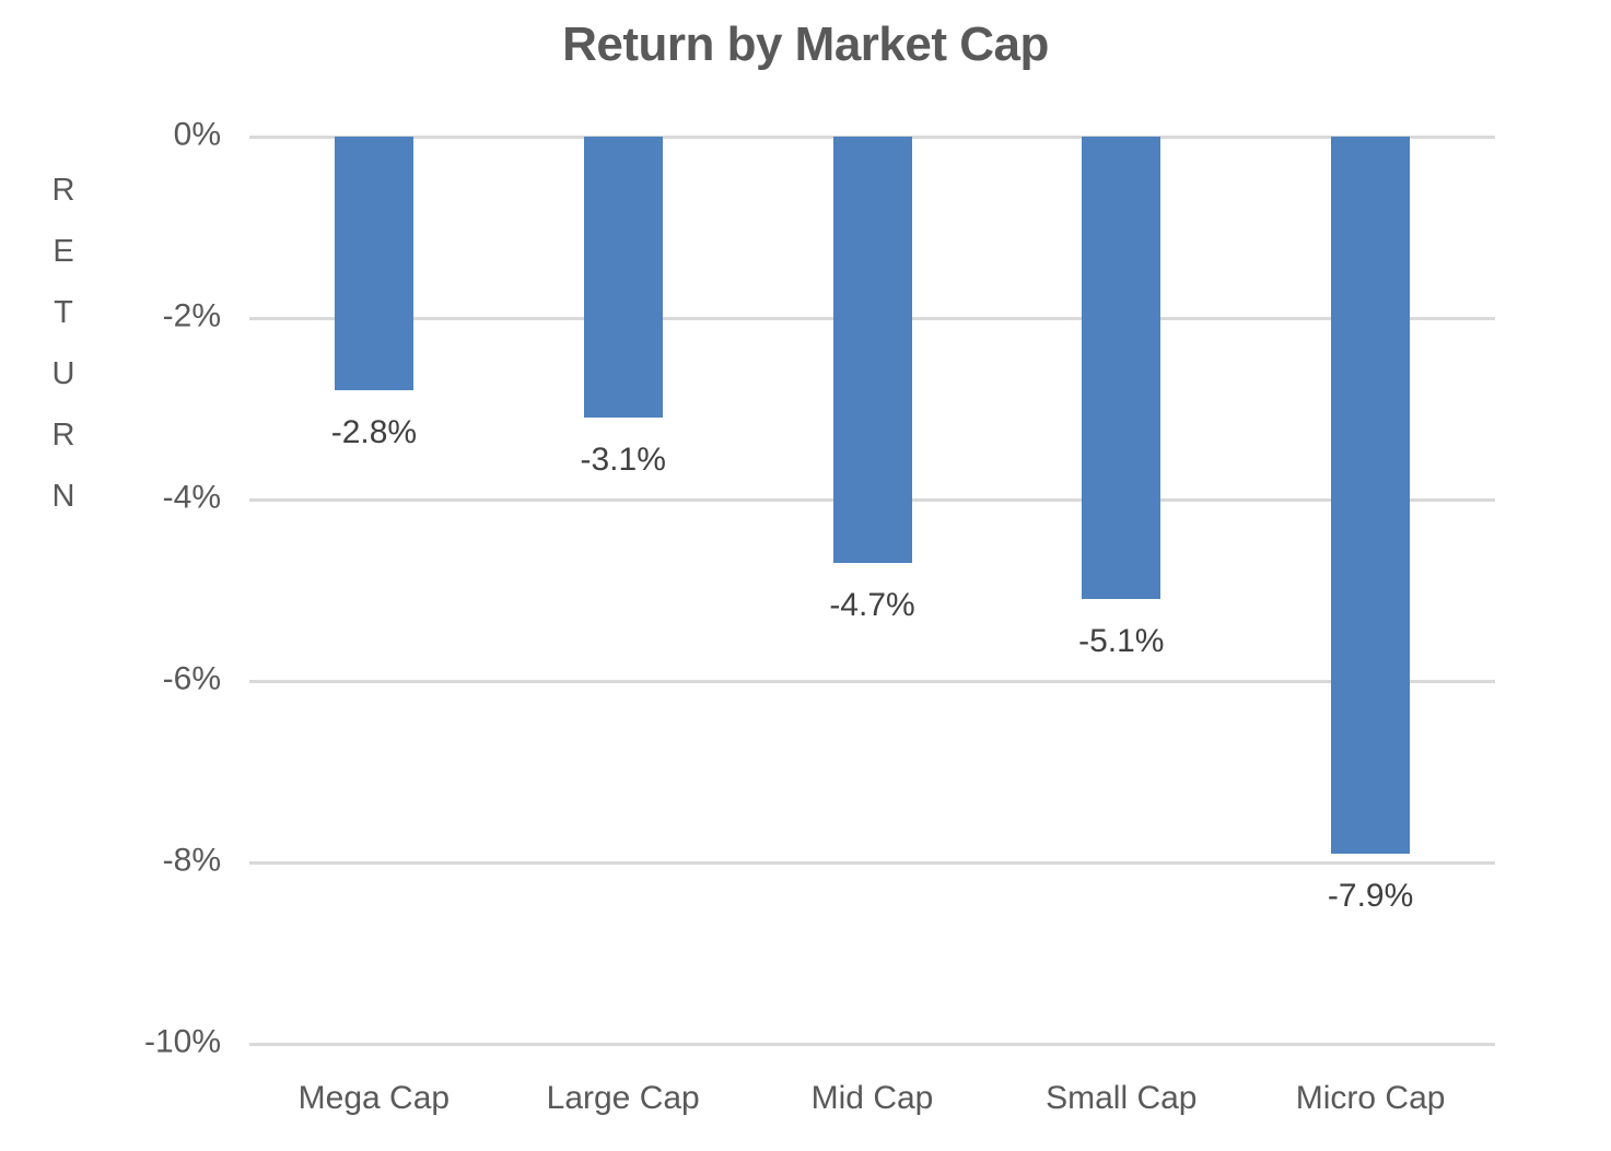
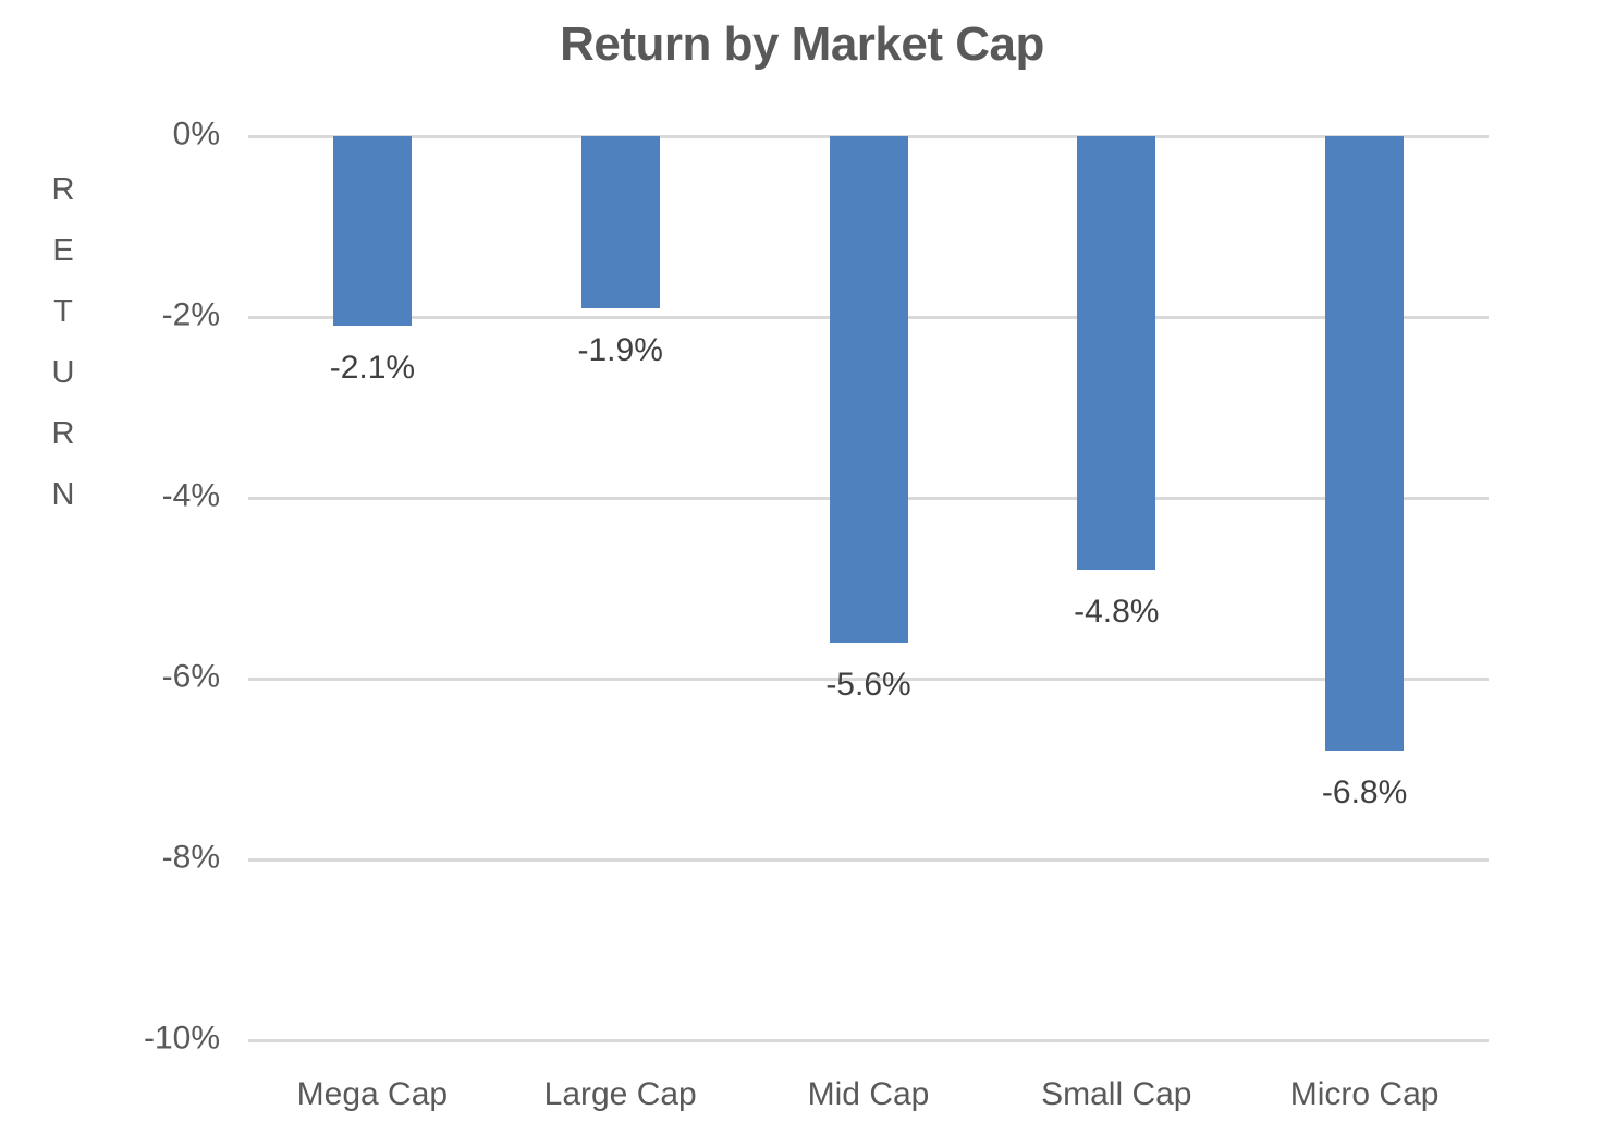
Mega Cap: -2.8% -> -2.1%
Large Cap: -3.1% -> -1.9%
Mid Cap: -4.7% -> -5.6%
Small Cap: -5.1% -> -4.8%
Micro Cap: -7.9% -> -6.8%
